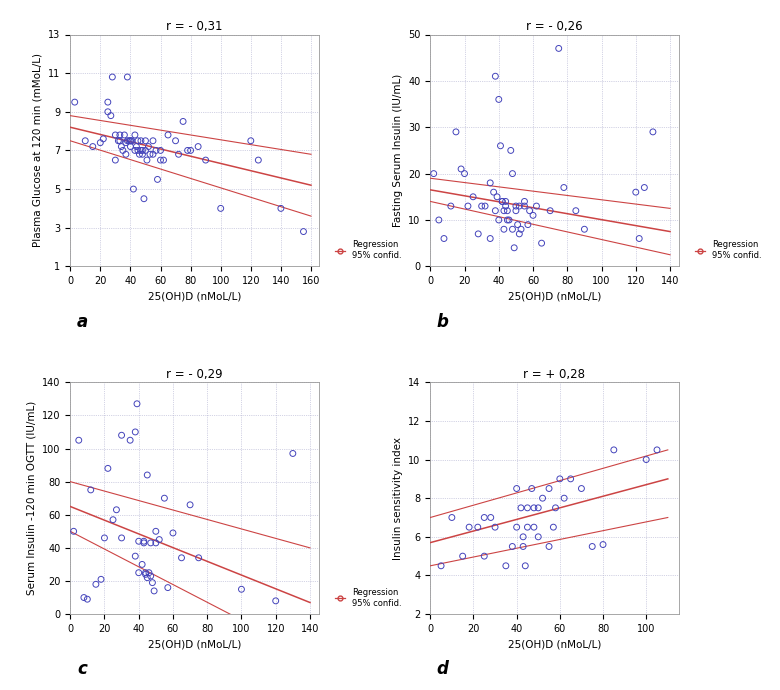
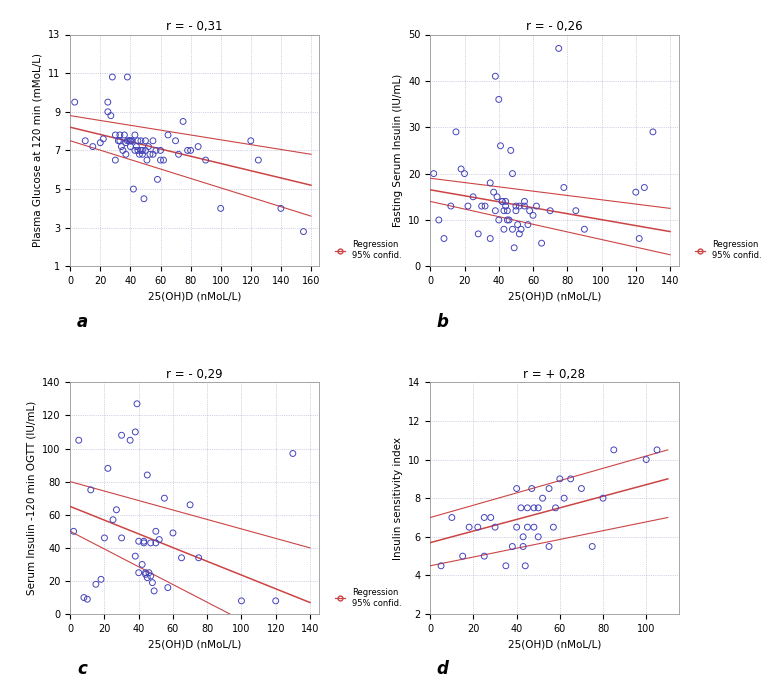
r = - 0,29/100: 15 -> 8
r = + 0,28/80: 5.6 -> 8.0
